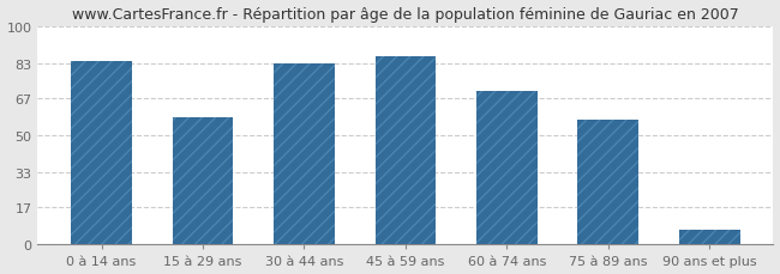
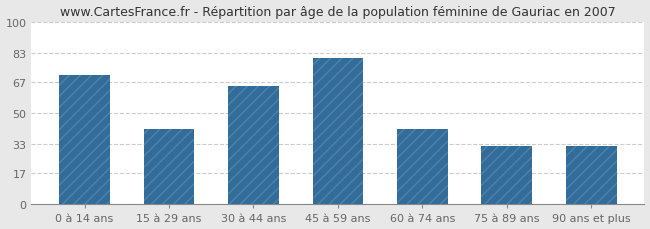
0 à 14 ans: 84 -> 71
15 à 29 ans: 58 -> 41
30 à 44 ans: 83 -> 65
45 à 59 ans: 86 -> 80
60 à 74 ans: 70 -> 41
75 à 89 ans: 57 -> 32
90 ans et plus: 7 -> 32
